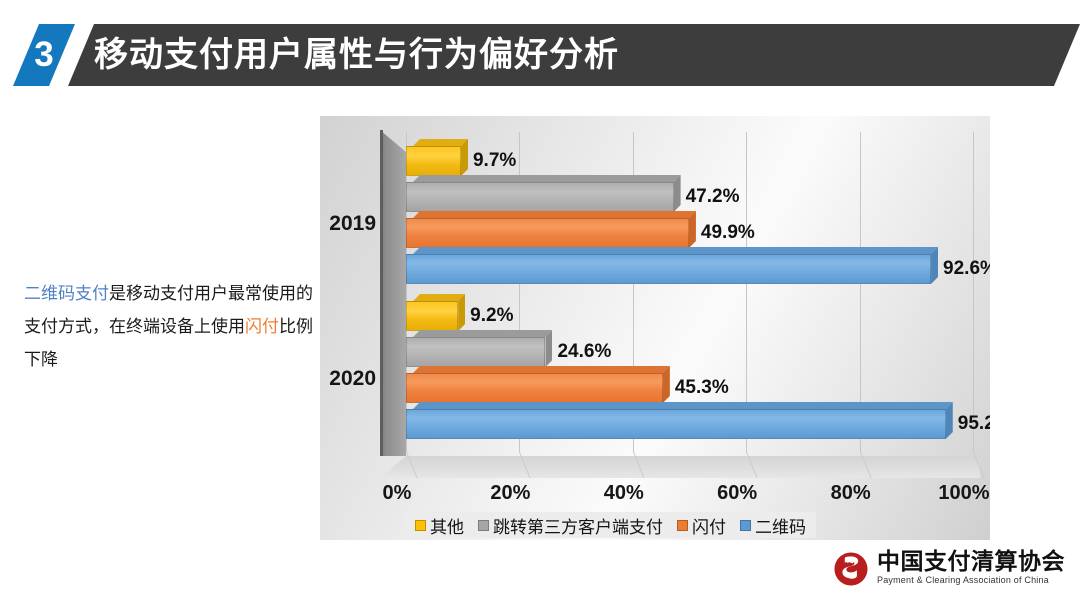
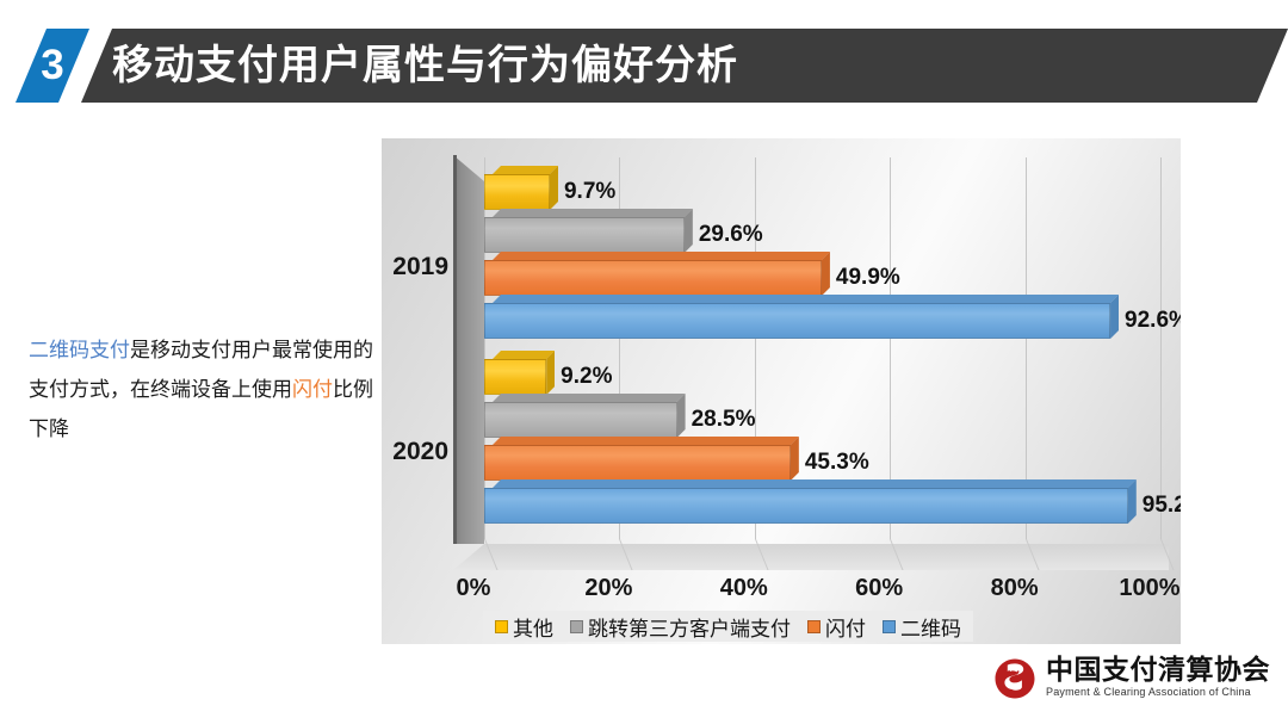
跳转第三方客户端支付/2019: 47.2% -> 29.6%
跳转第三方客户端支付/2020: 24.6% -> 28.5%
